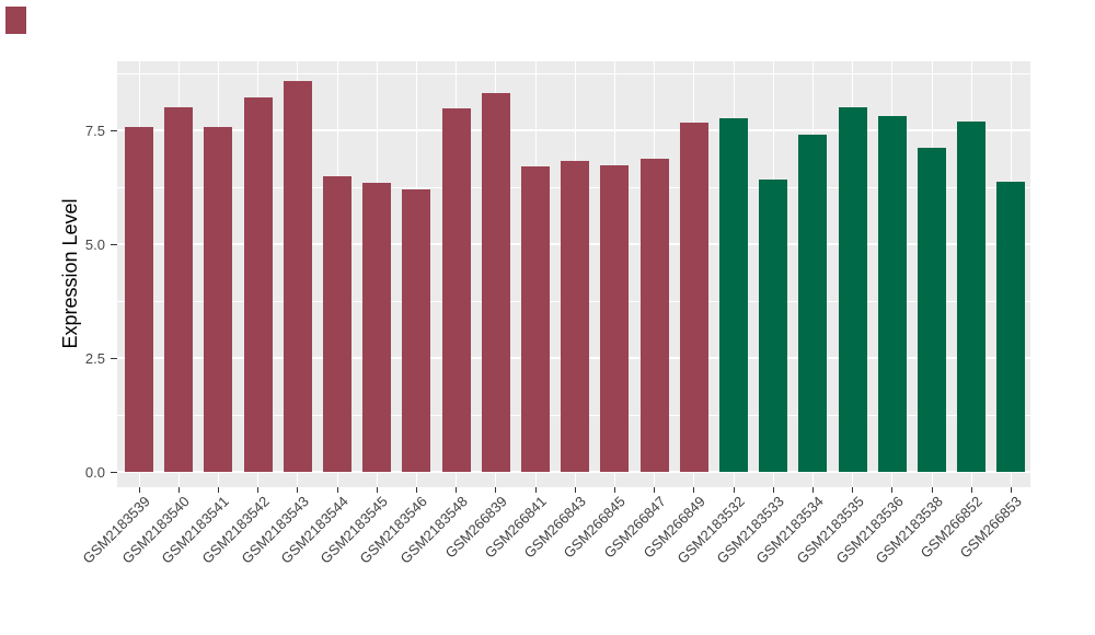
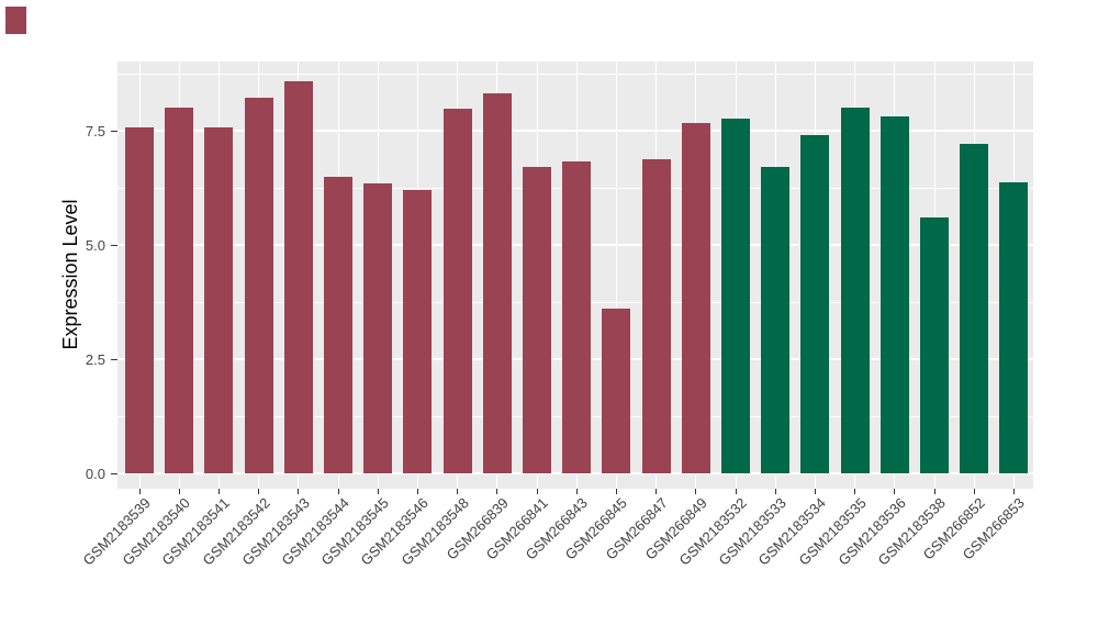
GSM266845: 6.7 -> 3.6
GSM2183533: 6.4 -> 6.7
GSM2183538: 7.1 -> 5.6
GSM266852: 7.7 -> 7.2
